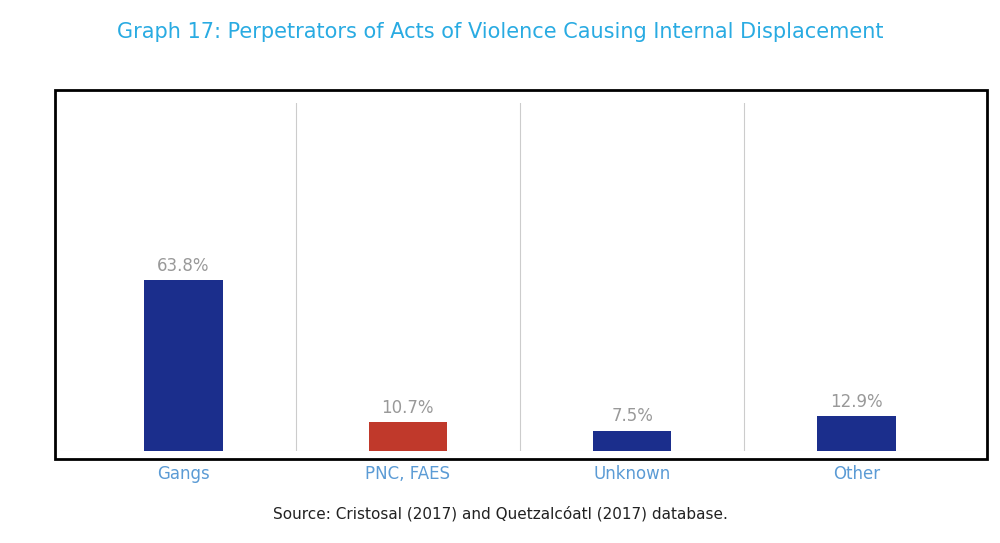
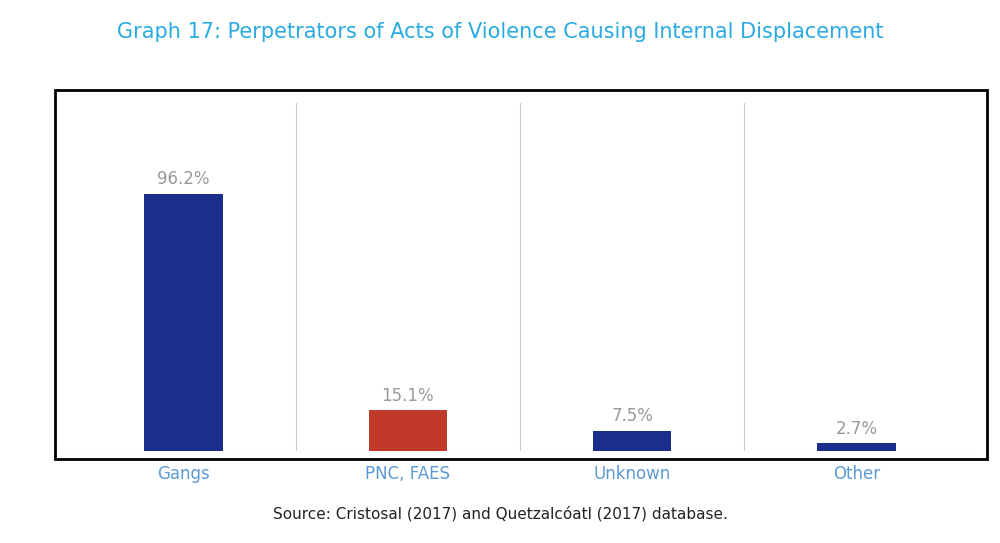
Gangs: 63.8% -> 96.2%
PNC, FAES: 10.7% -> 15.1%
Other: 12.9% -> 2.7%
